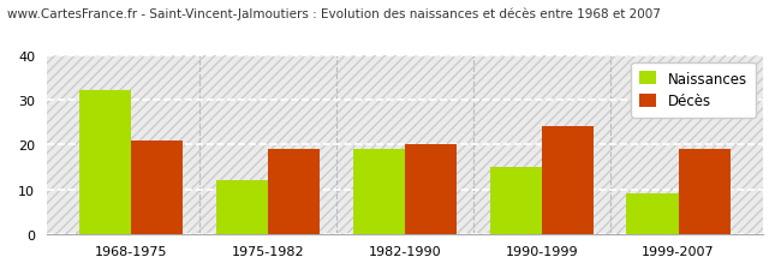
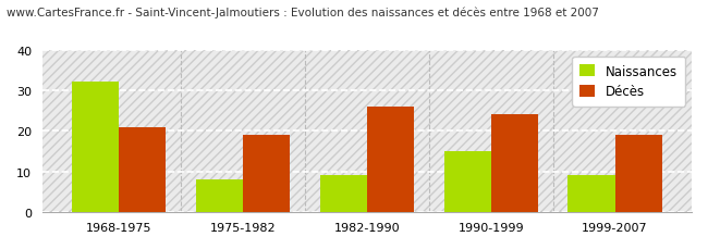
Naissances/1975-1982: 12 -> 8
Naissances/1982-1990: 19 -> 9
Décès/1982-1990: 20 -> 26
